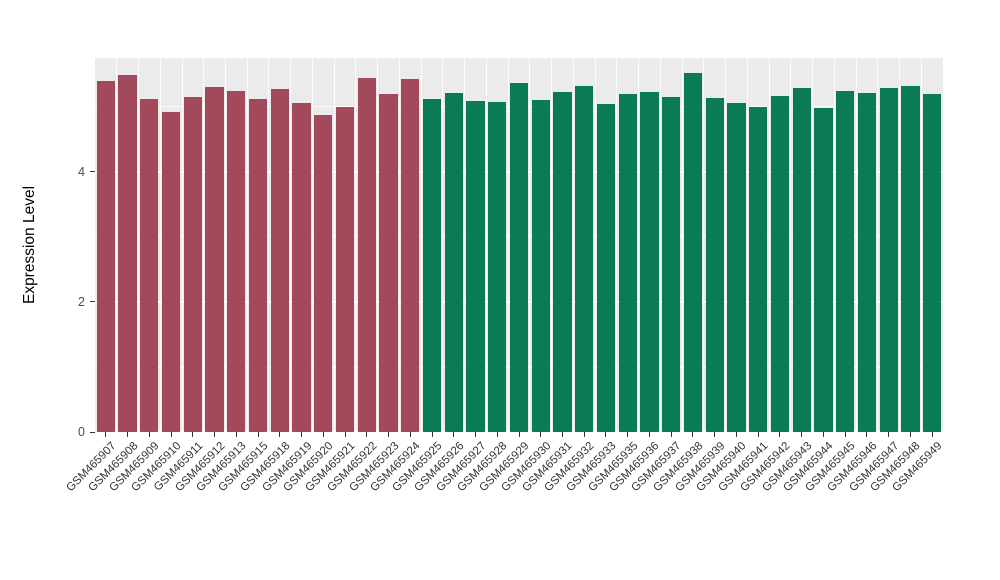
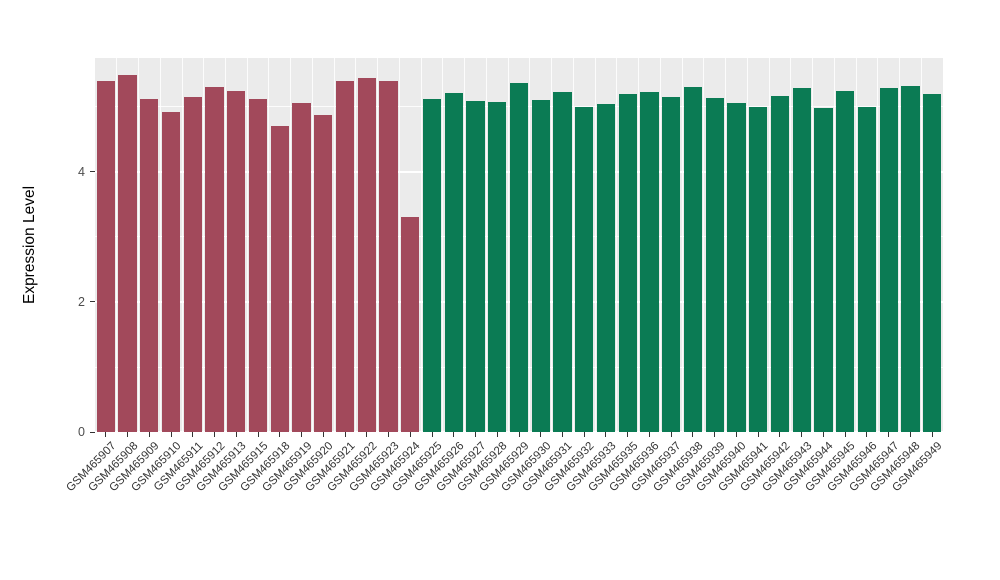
GSM465918: 5.3 -> 4.7
GSM465921: 5.0 -> 5.4
GSM465923: 5.2 -> 5.4
GSM465924: 5.4 -> 3.3
GSM465932: 5.3 -> 5.0
GSM465938: 5.5 -> 5.3
GSM465946: 5.2 -> 5.0
